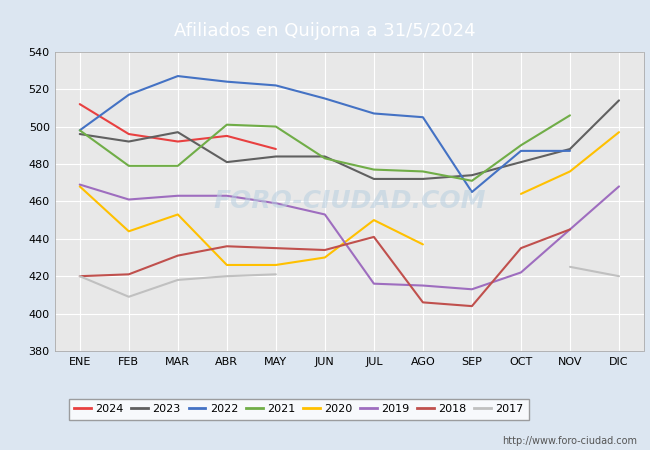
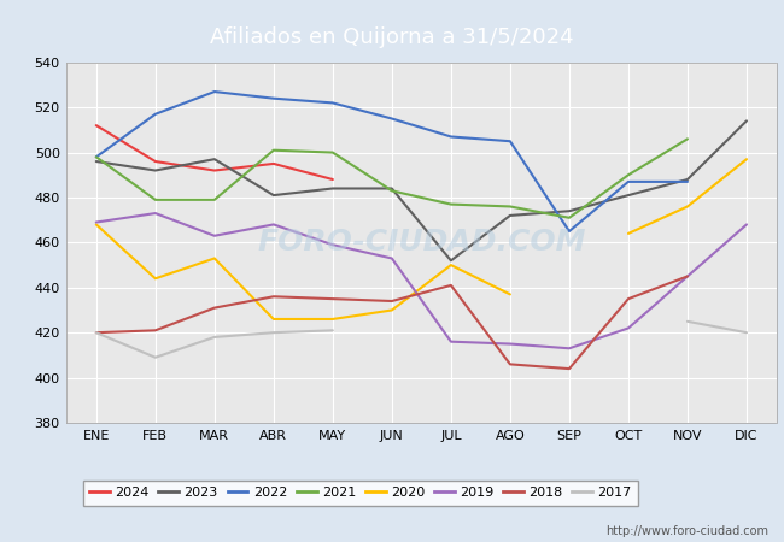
2019/FEB: 461 -> 473
2019/ABR: 463 -> 468
2023/JUL: 472 -> 452
